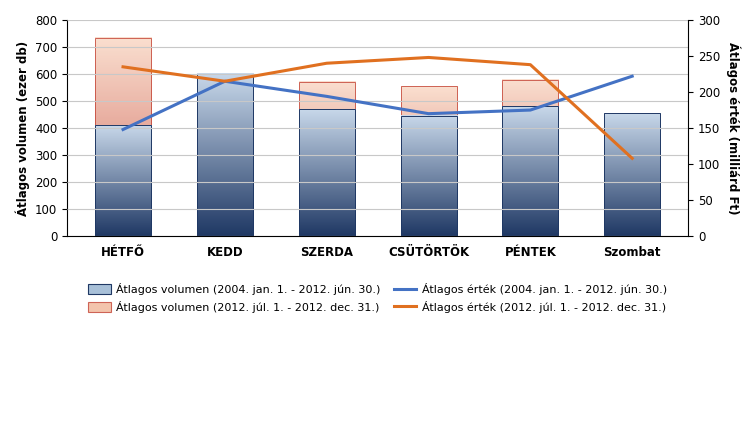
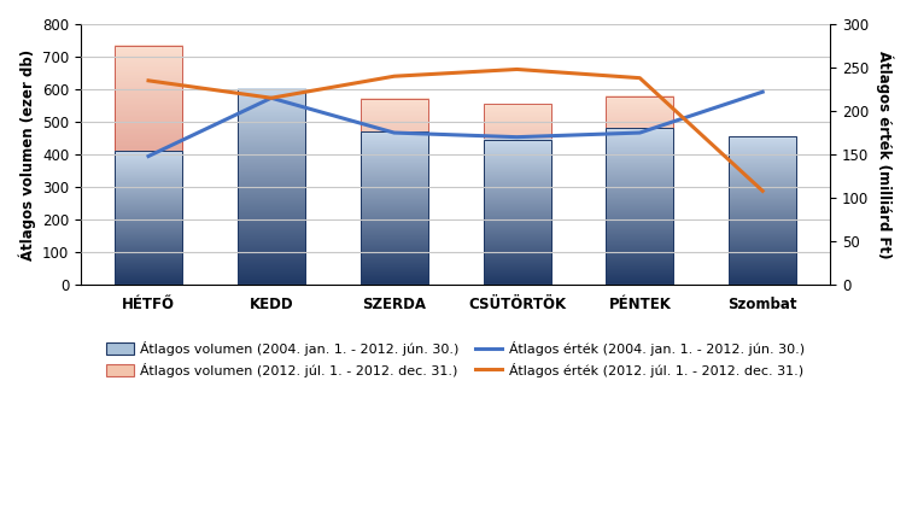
Átlagos érték (2004. jan. 1. - 2012. jún. 30.)/SZERDA: 194 -> 175
